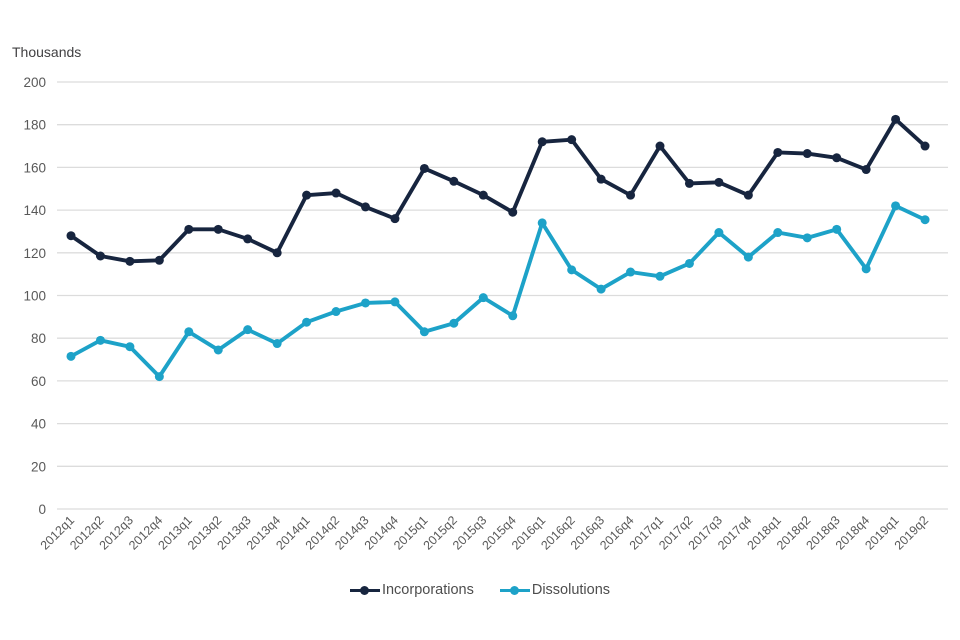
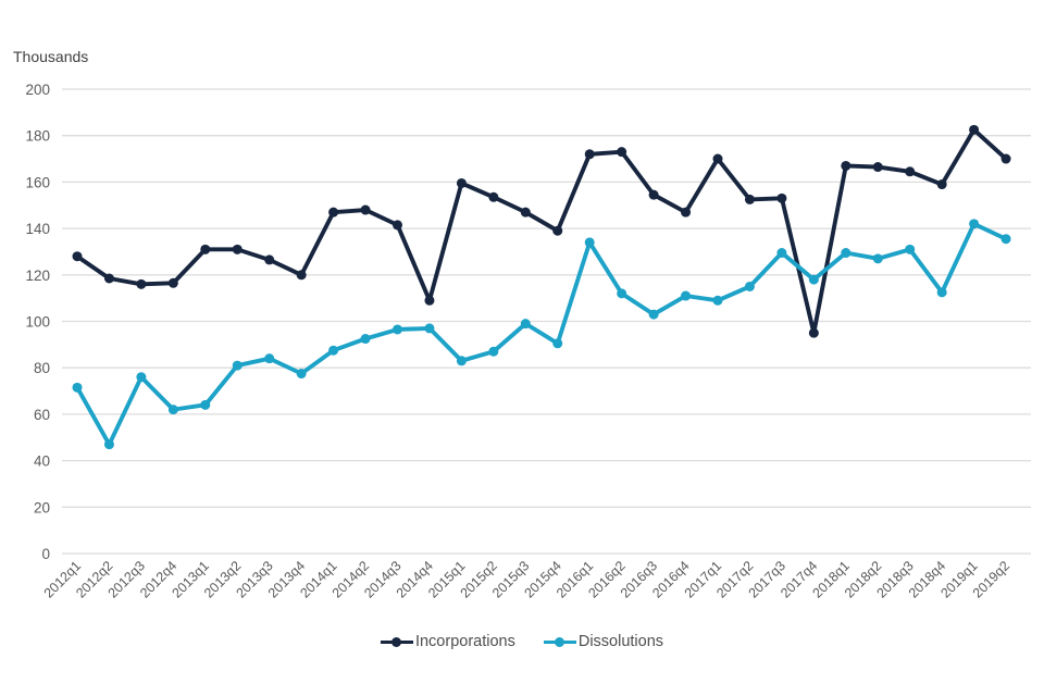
Dissolutions/2012q2: 79 -> 47
Dissolutions/2013q1: 83 -> 64
Dissolutions/2013q2: 74 -> 81
Incorporations/2014q4: 136 -> 109
Incorporations/2017q4: 147 -> 95
